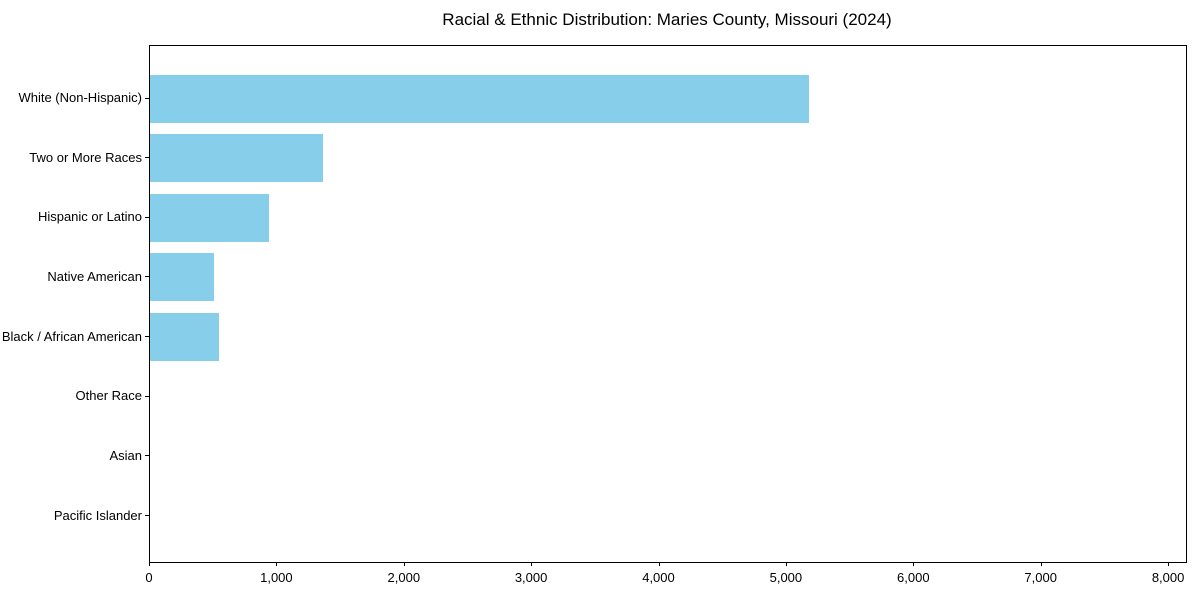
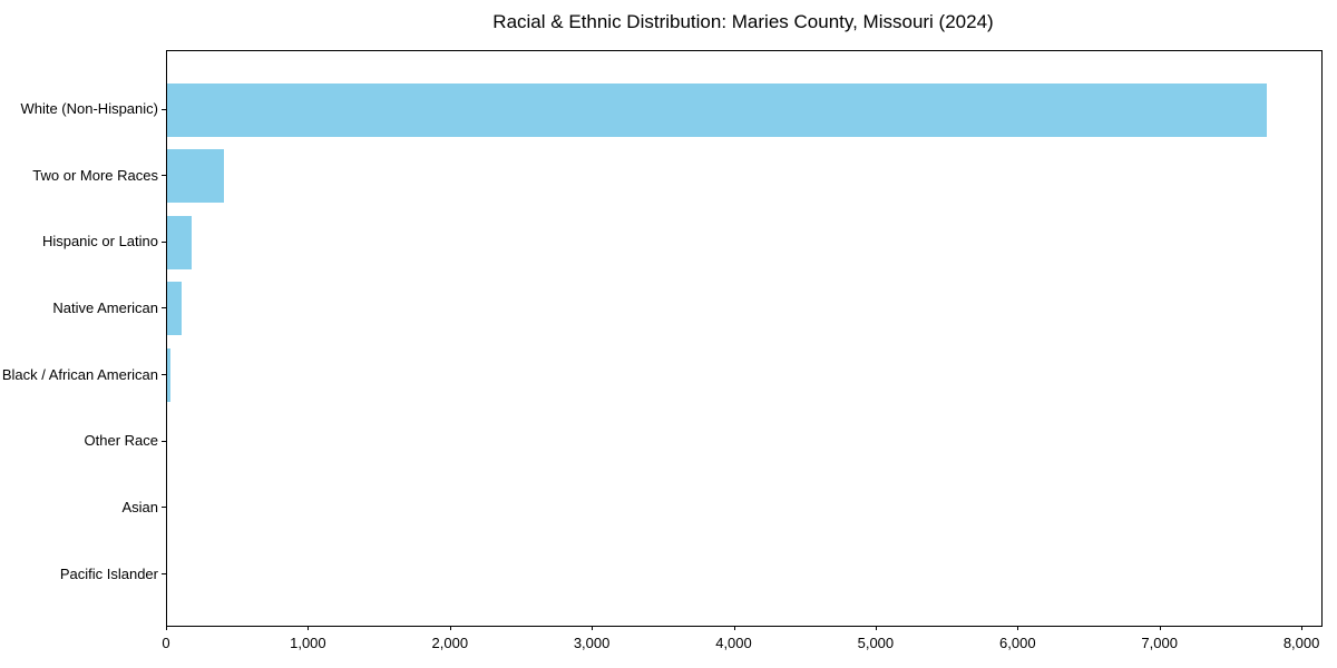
White (Non-Hispanic): 5170 -> 7750
Two or More Races: 1360 -> 400
Hispanic or Latino: 930 -> 180
Native American: 500 -> 100
Black / African American: 540 -> 20
